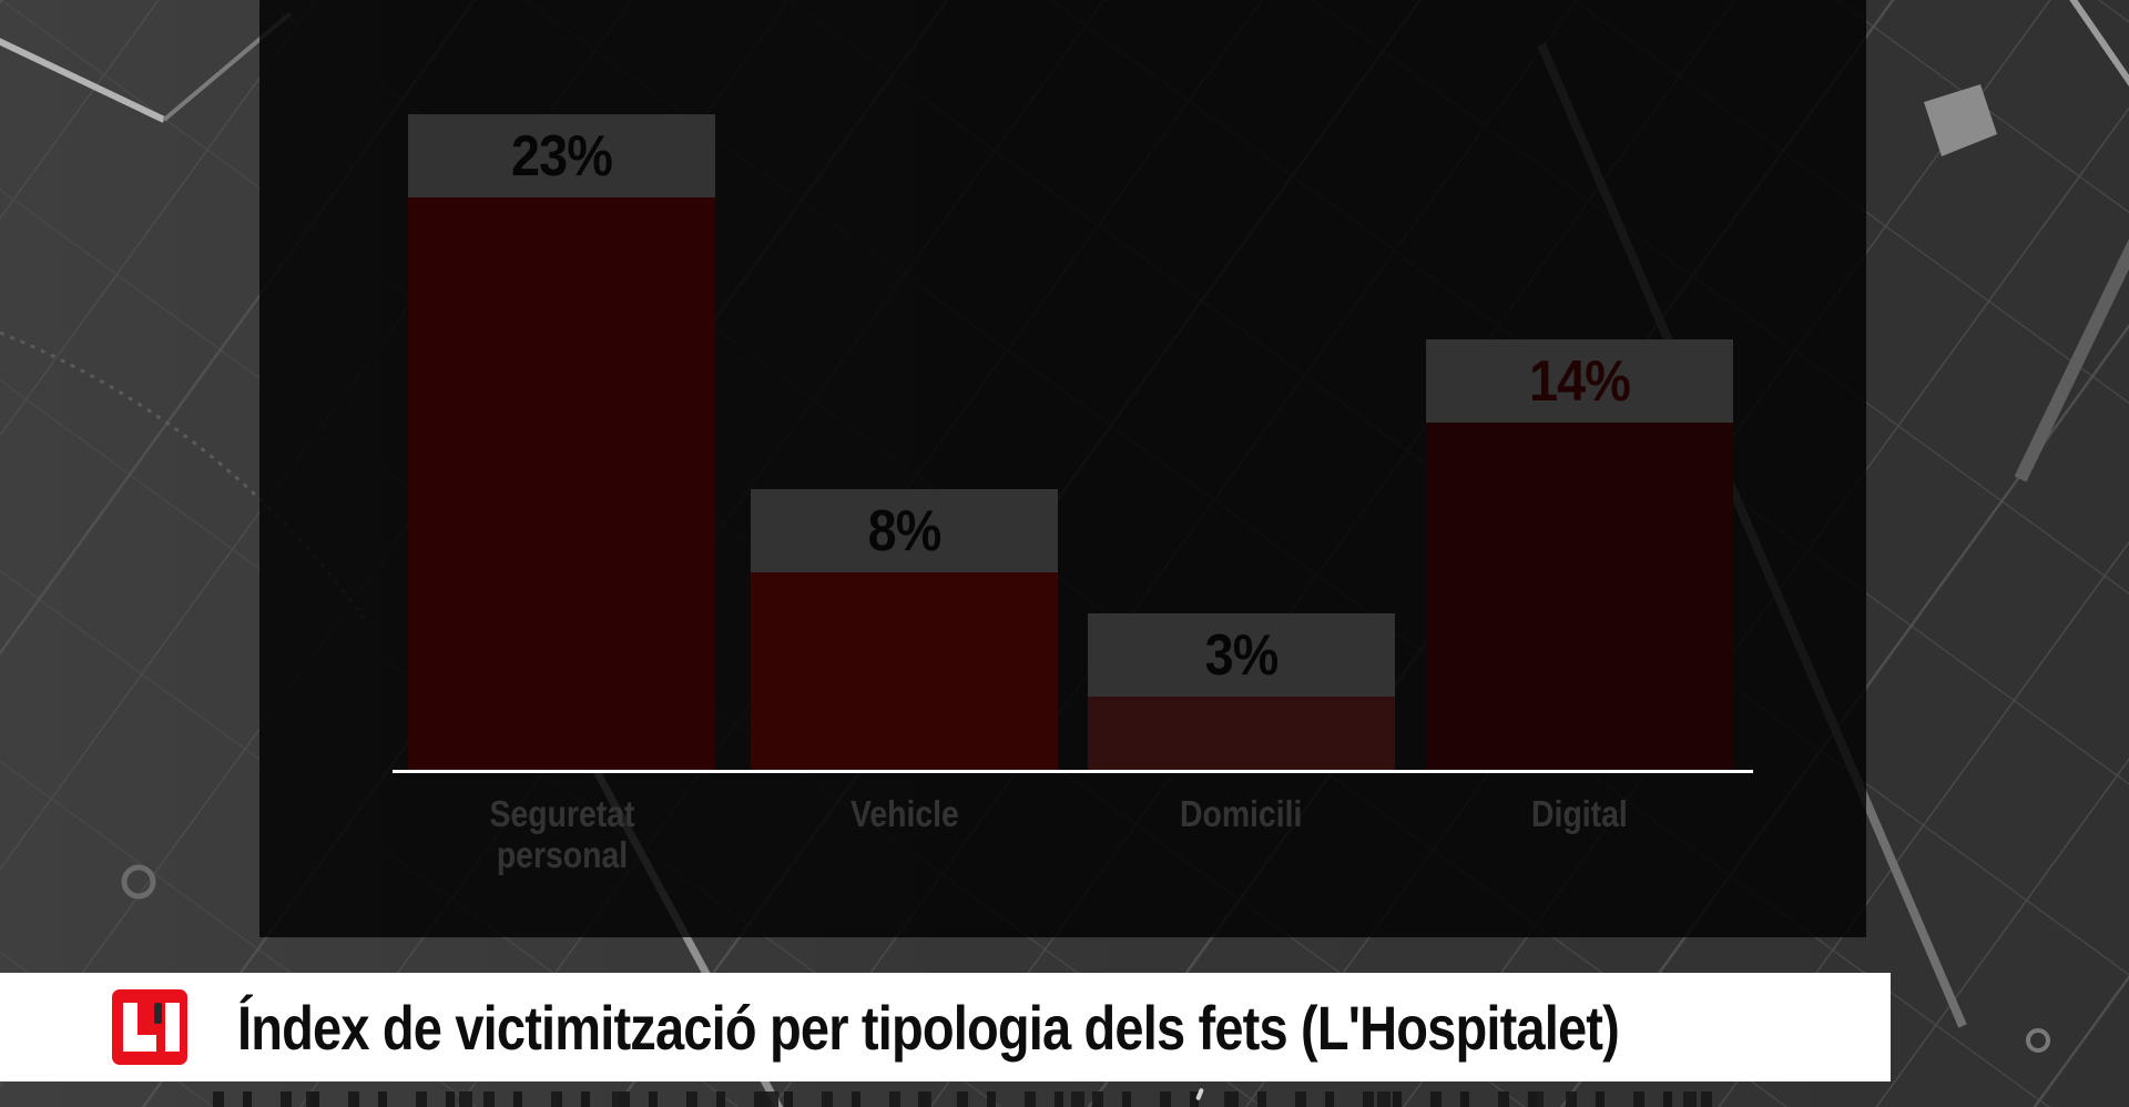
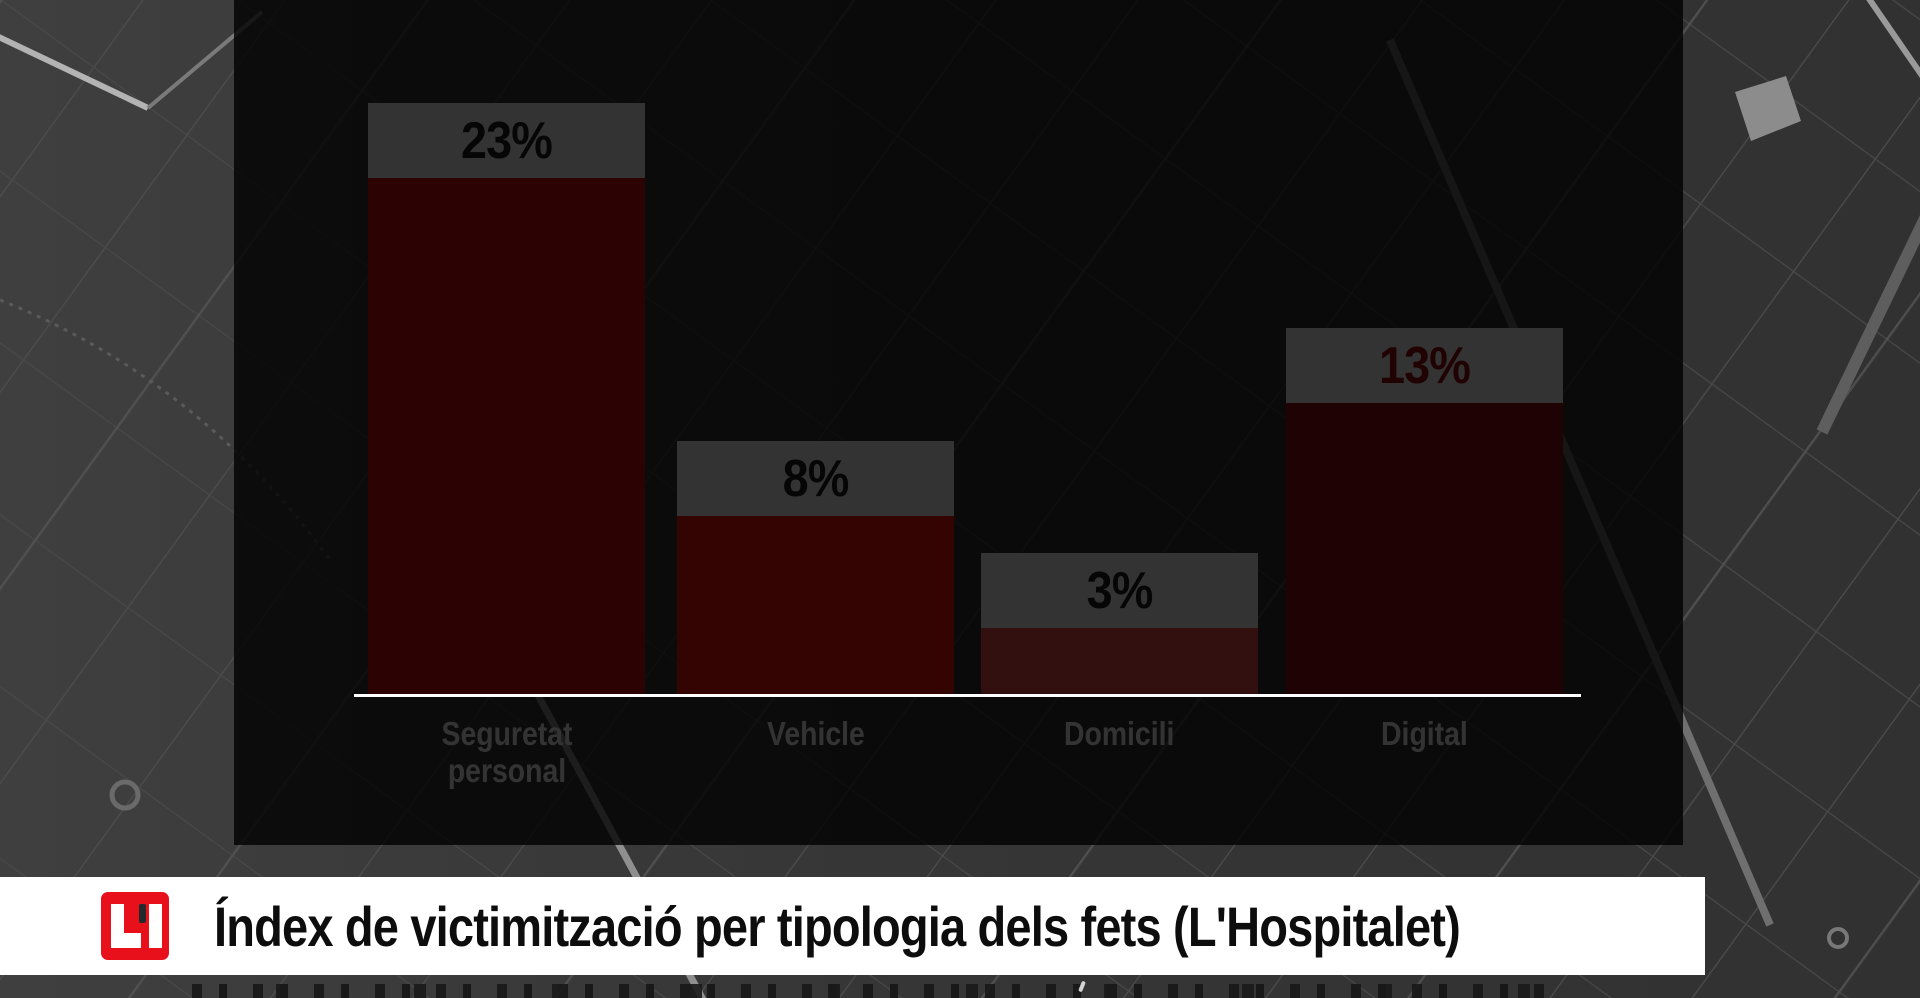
Digital: 14% -> 13%
